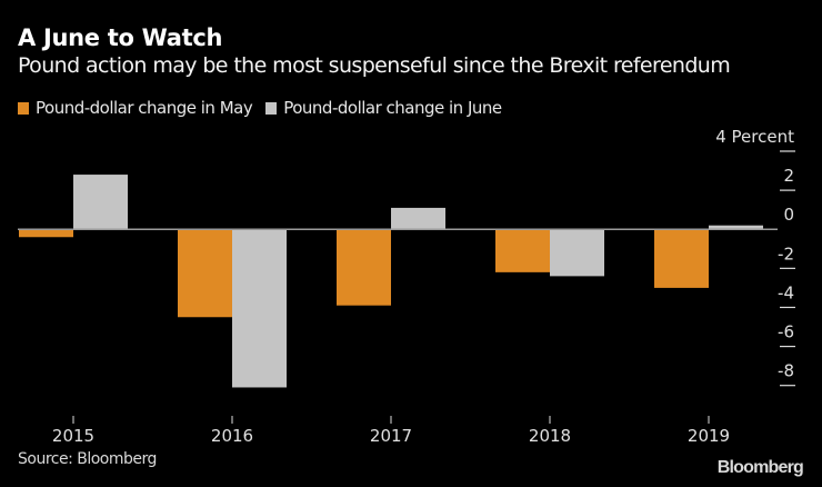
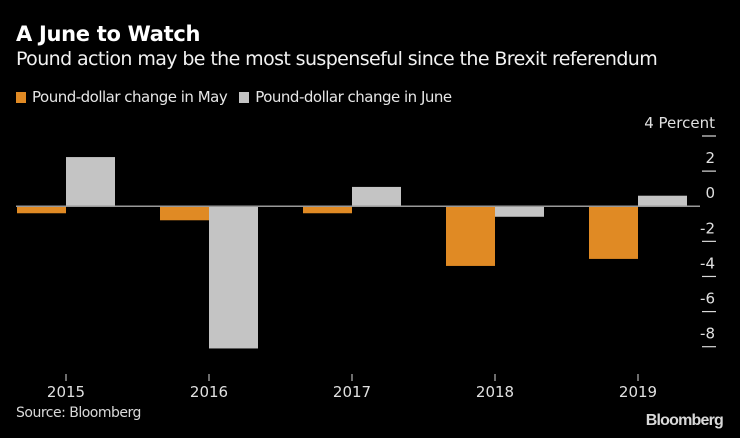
Pound-dollar change in May/2016: -4.5 -> -0.8
Pound-dollar change in May/2017: -3.9 -> -0.4
Pound-dollar change in May/2018: -2.2 -> -3.4
Pound-dollar change in June/2018: -2.4 -> -0.6
Pound-dollar change in June/2019: 0.2 -> 0.6
